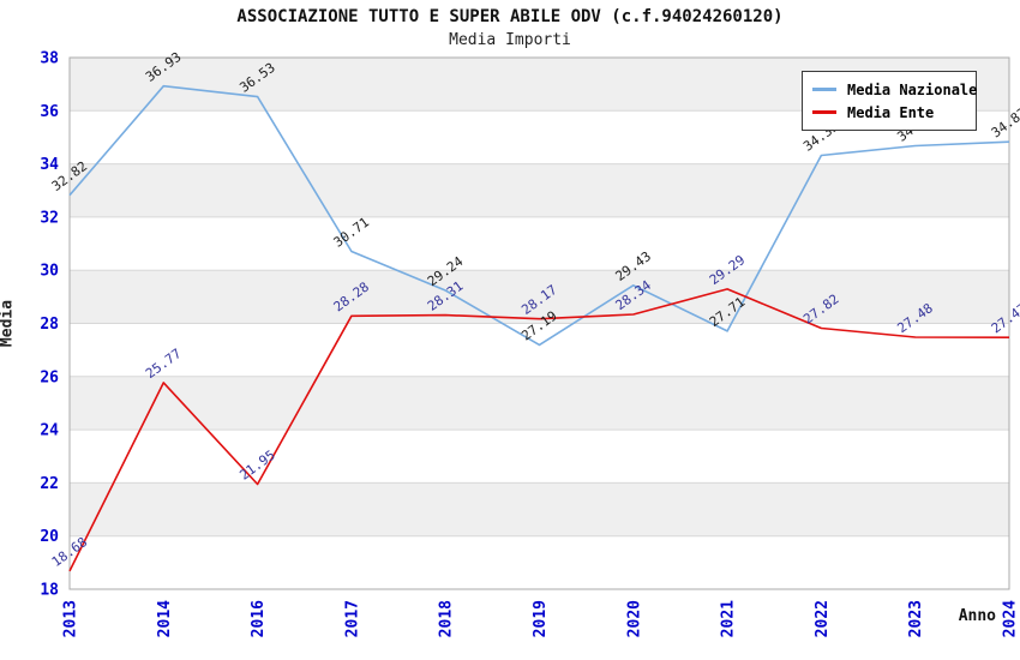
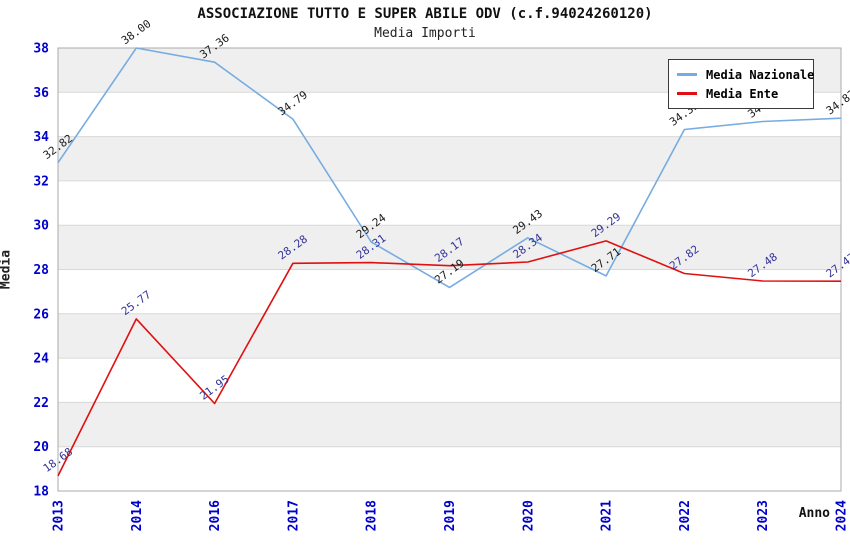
Media Nazionale/2014: 36.93 -> 38.00
Media Nazionale/2016: 36.53 -> 37.36
Media Nazionale/2017: 30.71 -> 34.79
